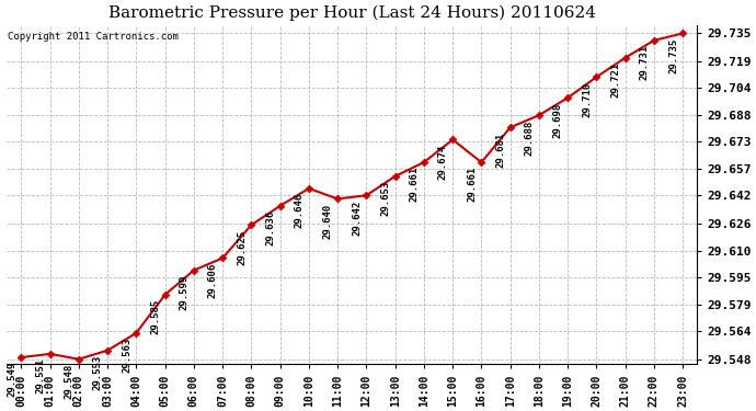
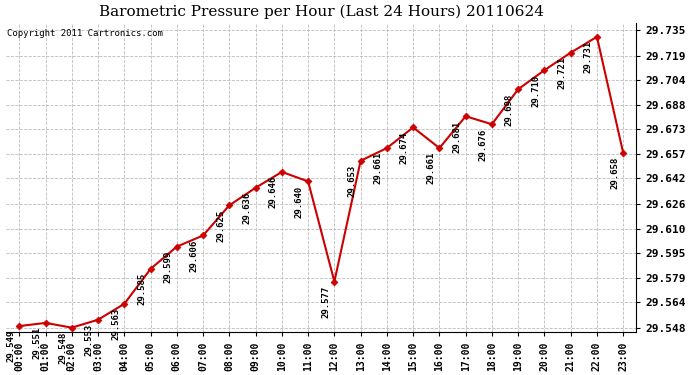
12:00: 29.642 -> 29.577
18:00: 29.688 -> 29.676
23:00: 29.735 -> 29.658
